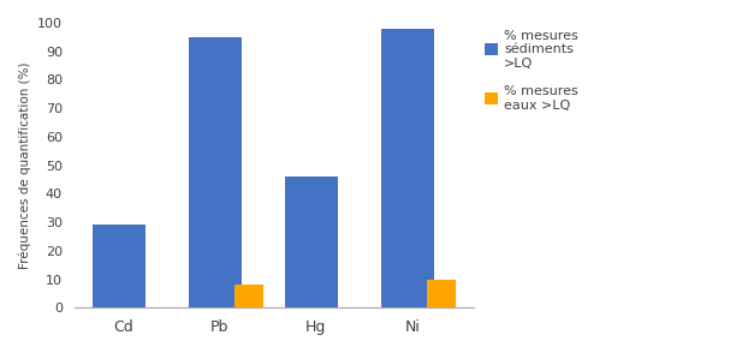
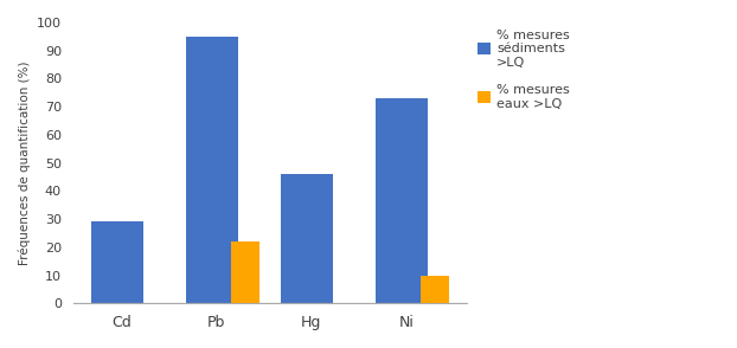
% mesures eaux >LQ/Pb: 8 -> 22
% mesures sédiments >LQ/Ni: 98 -> 73
